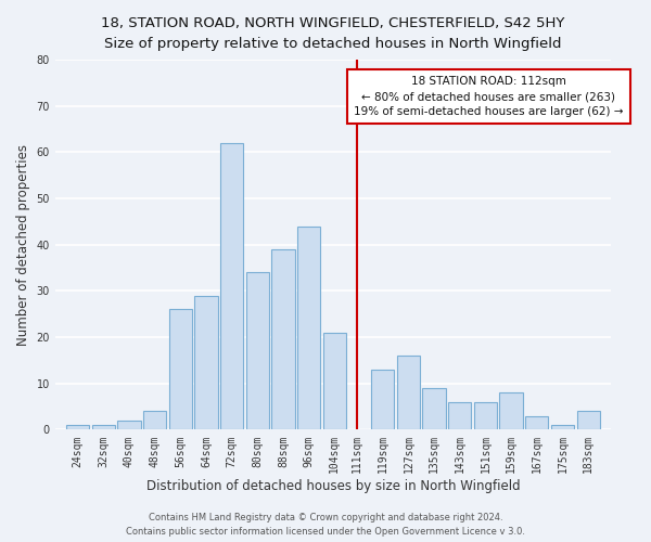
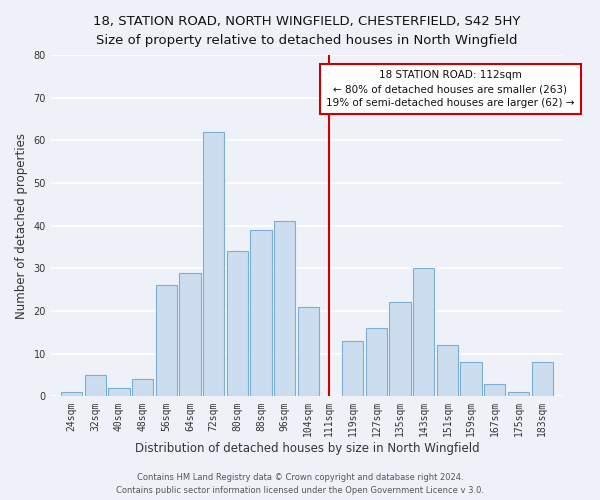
32sqm: 1 -> 5
96sqm: 44 -> 41
135sqm: 9 -> 22
143sqm: 6 -> 30
151sqm: 6 -> 12
183sqm: 4 -> 8
